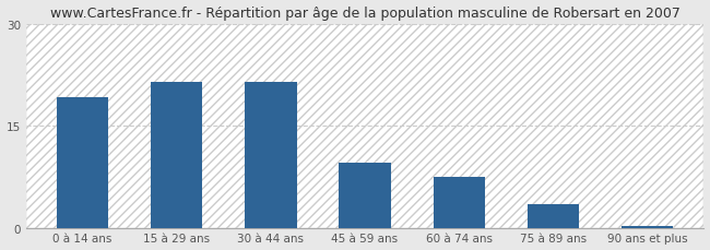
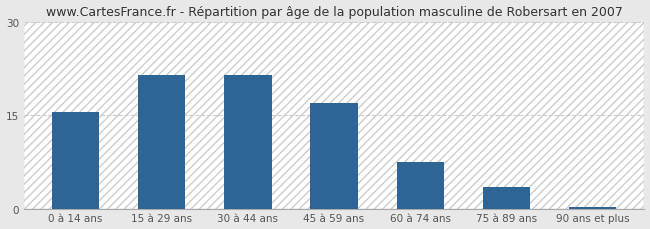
0 à 14 ans: 19.2 -> 15.5
45 à 59 ans: 9.6 -> 17.0
